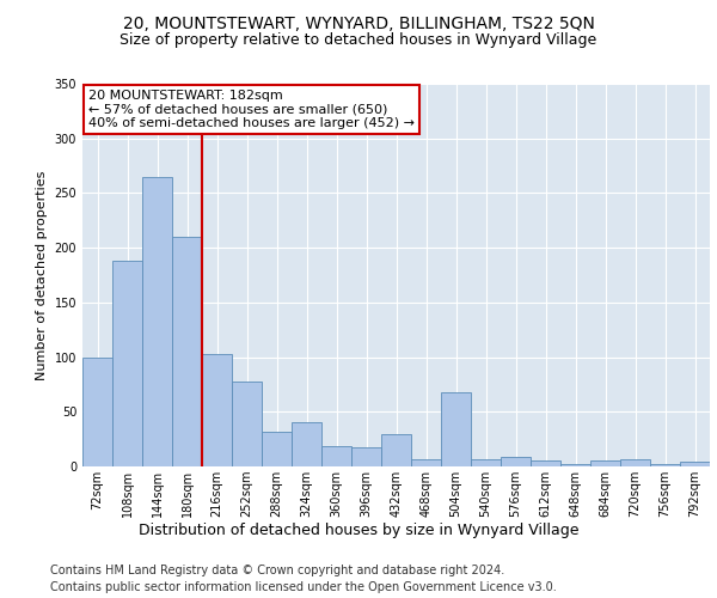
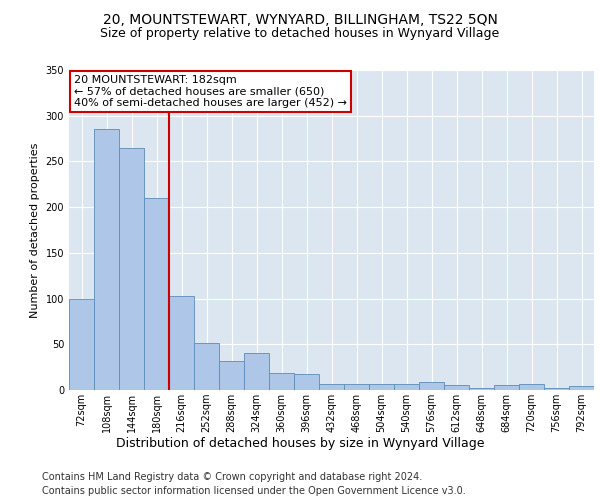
108sqm: 188 -> 285
252sqm: 78 -> 51
432sqm: 30 -> 7
504sqm: 68 -> 7
